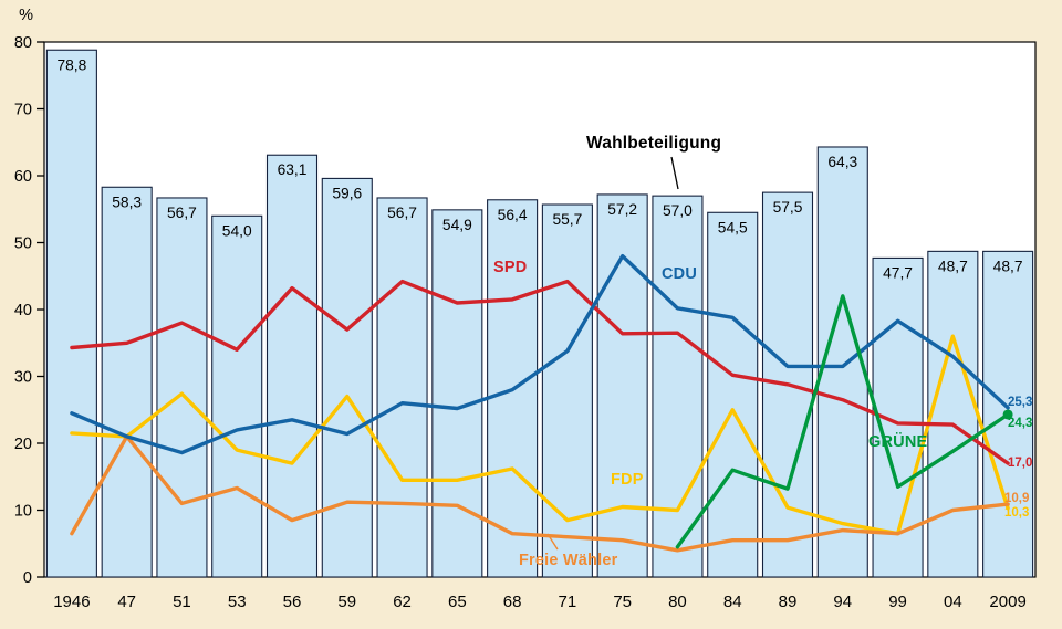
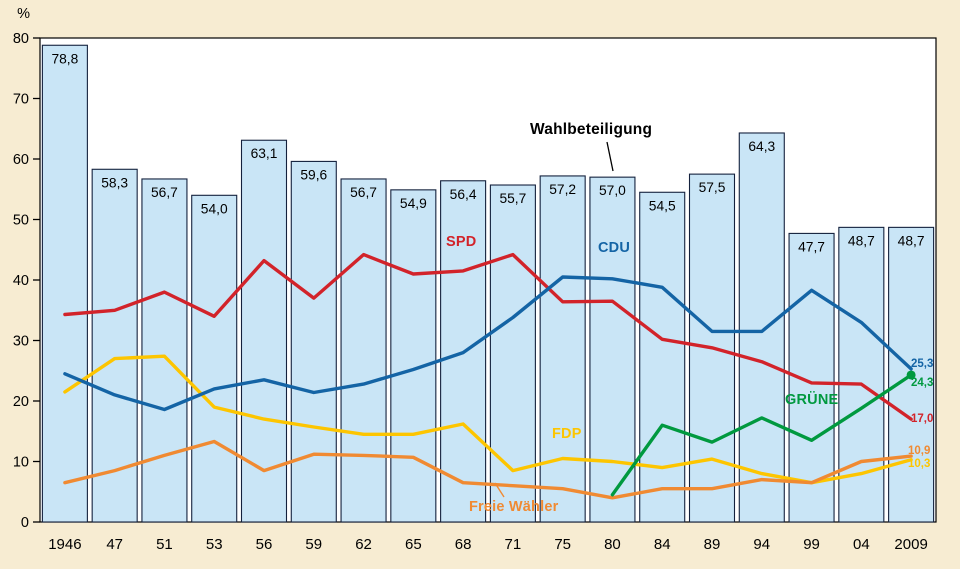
FDP/47: 21 -> 27
Freie Wähler/47: 21 -> 8
FDP/59: 27 -> 16
CDU/62: 26 -> 23
CDU/75: 48 -> 40
FDP/84: 25 -> 9
GRÜNE/94: 42 -> 17
FDP/04: 36 -> 8
